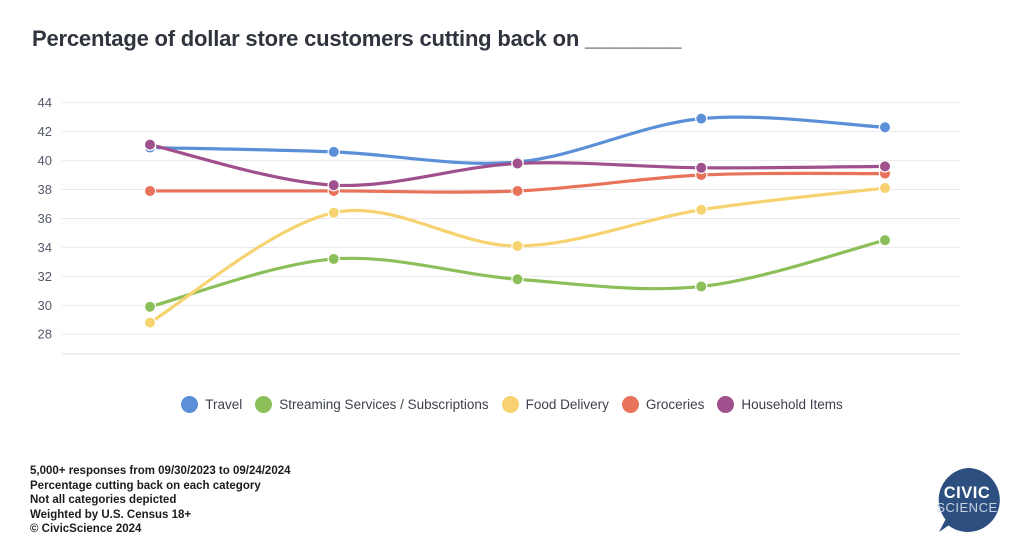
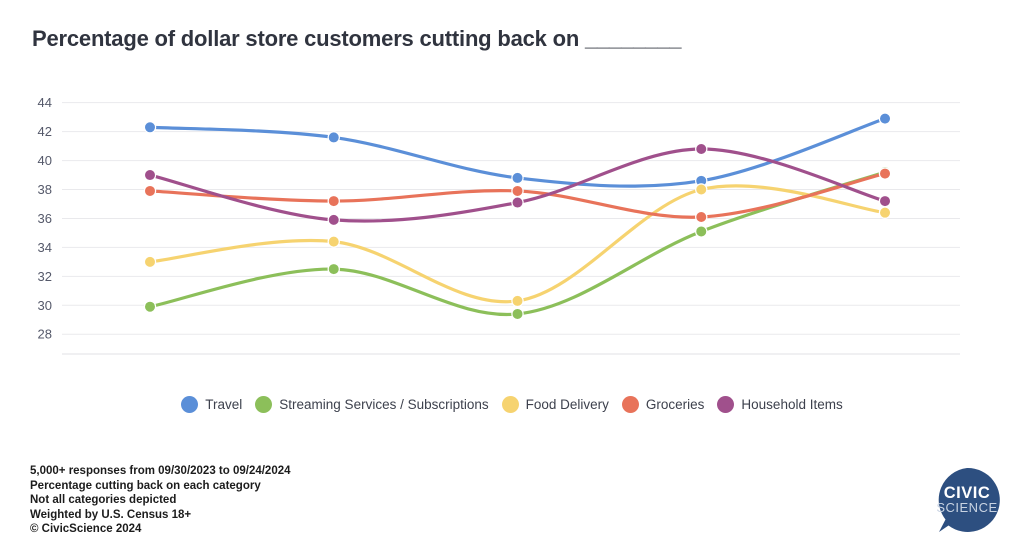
Travel/Q3-2023: 40.9 -> 42.3
Food Delivery/Q3-2023: 28.8 -> 33.0
Household Items/Q3-2023: 41.1 -> 39.0
Travel/Q4-2023: 40.6 -> 41.6
Streaming Services / Subscriptions/Q4-2023: 33.2 -> 32.5
Food Delivery/Q4-2023: 36.4 -> 34.4
Groceries/Q4-2023: 37.9 -> 37.2
Household Items/Q4-2023: 38.3 -> 35.9
Travel/Q1-2024: 39.9 -> 38.8
Streaming Services / Subscriptions/Q1-2024: 31.8 -> 29.4
Food Delivery/Q1-2024: 34.1 -> 30.3
Household Items/Q1-2024: 39.8 -> 37.1
Travel/Q2-2024: 42.9 -> 38.6
Streaming Services / Subscriptions/Q2-2024: 31.3 -> 35.1
Food Delivery/Q2-2024: 36.6 -> 38.0
Groceries/Q2-2024: 39.0 -> 36.1
Household Items/Q2-2024: 39.5 -> 40.8
Travel/Q3-2024: 42.3 -> 42.9
Streaming Services / Subscriptions/Q3-2024: 34.5 -> 39.2
Food Delivery/Q3-2024: 38.1 -> 36.4
Household Items/Q3-2024: 39.6 -> 37.2
